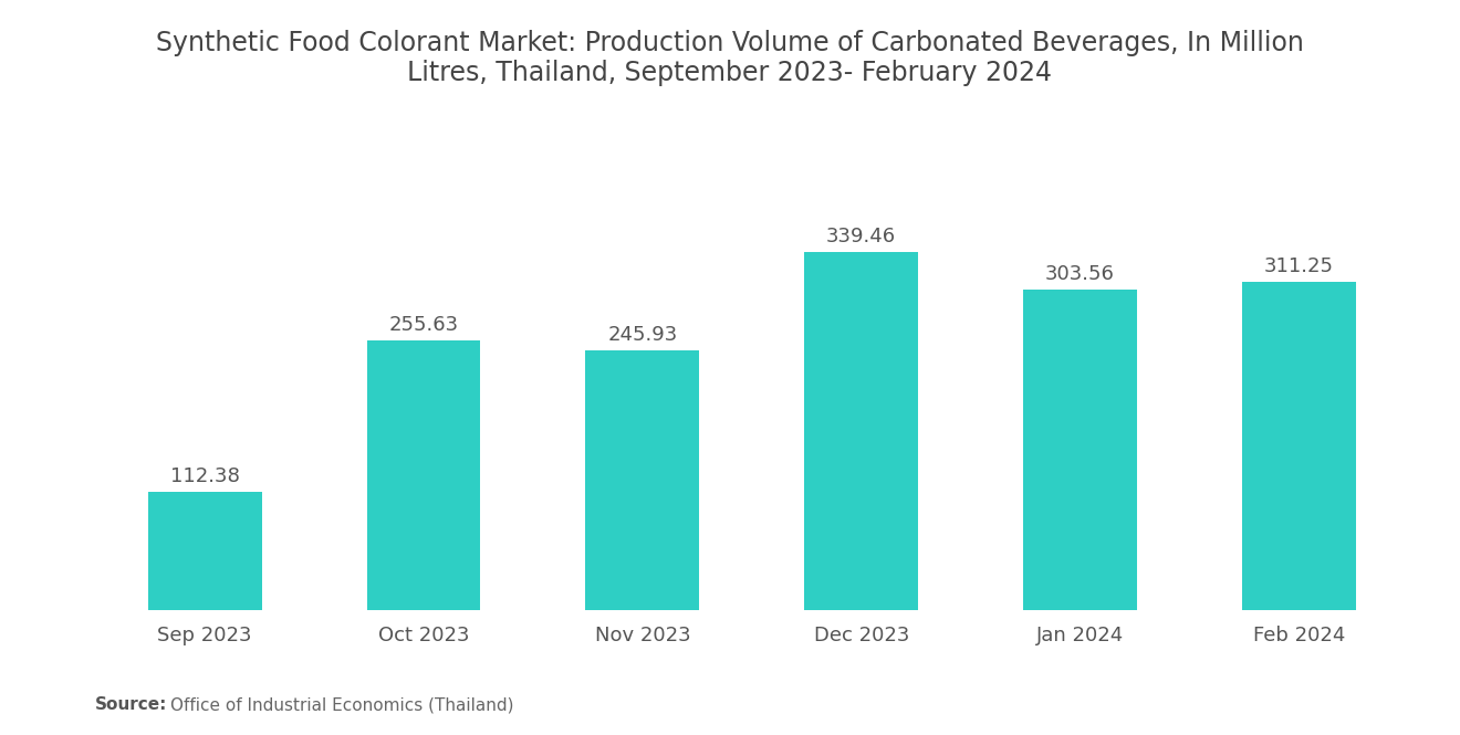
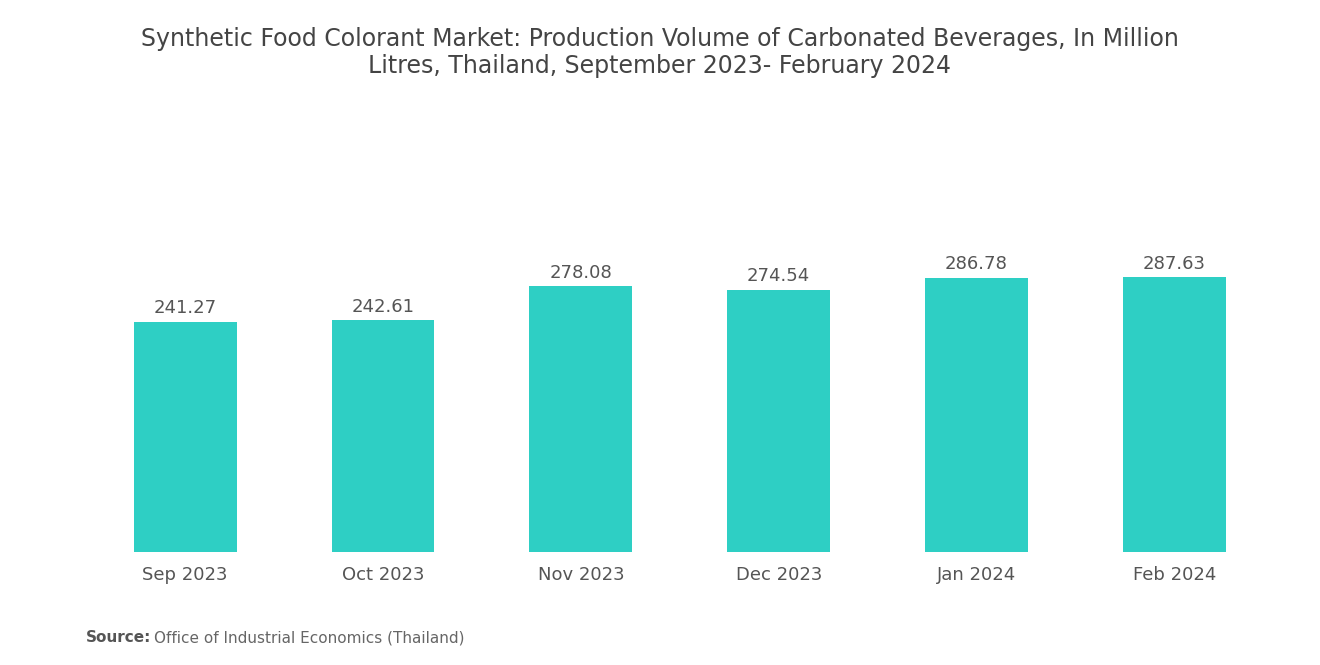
Sep 2023: 112.38 -> 241.27
Oct 2023: 255.63 -> 242.61
Nov 2023: 245.93 -> 278.08
Dec 2023: 339.46 -> 274.54
Jan 2024: 303.56 -> 286.78
Feb 2024: 311.25 -> 287.63
